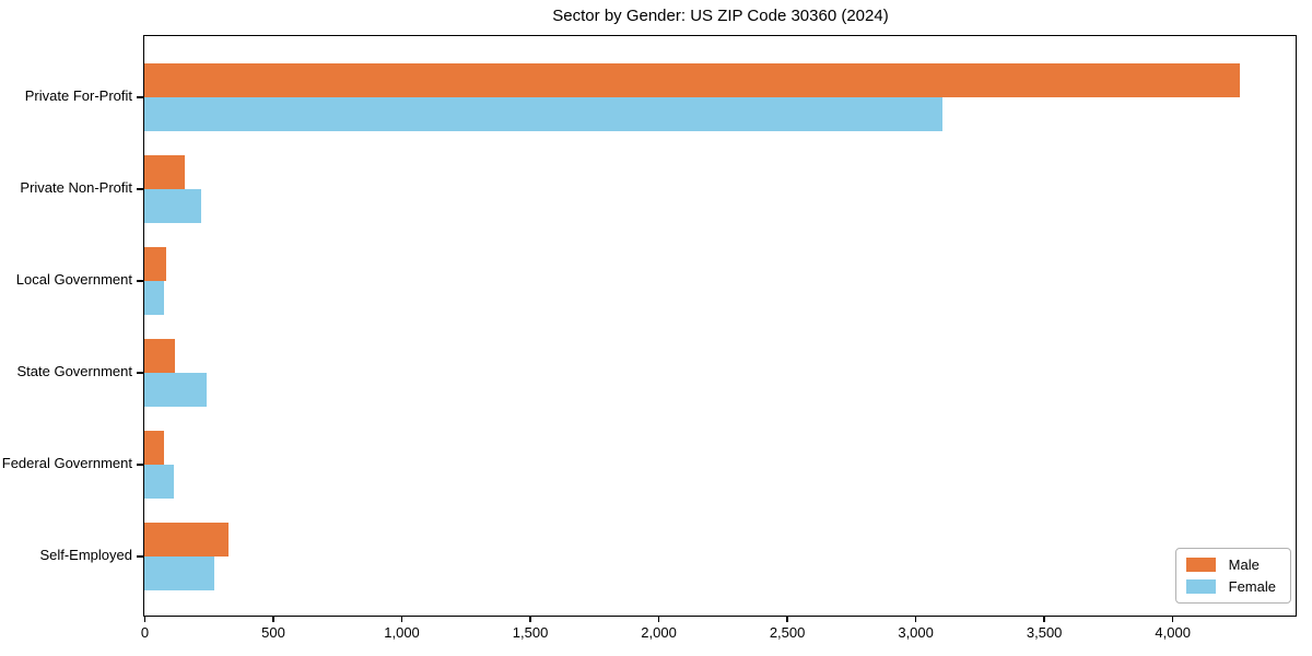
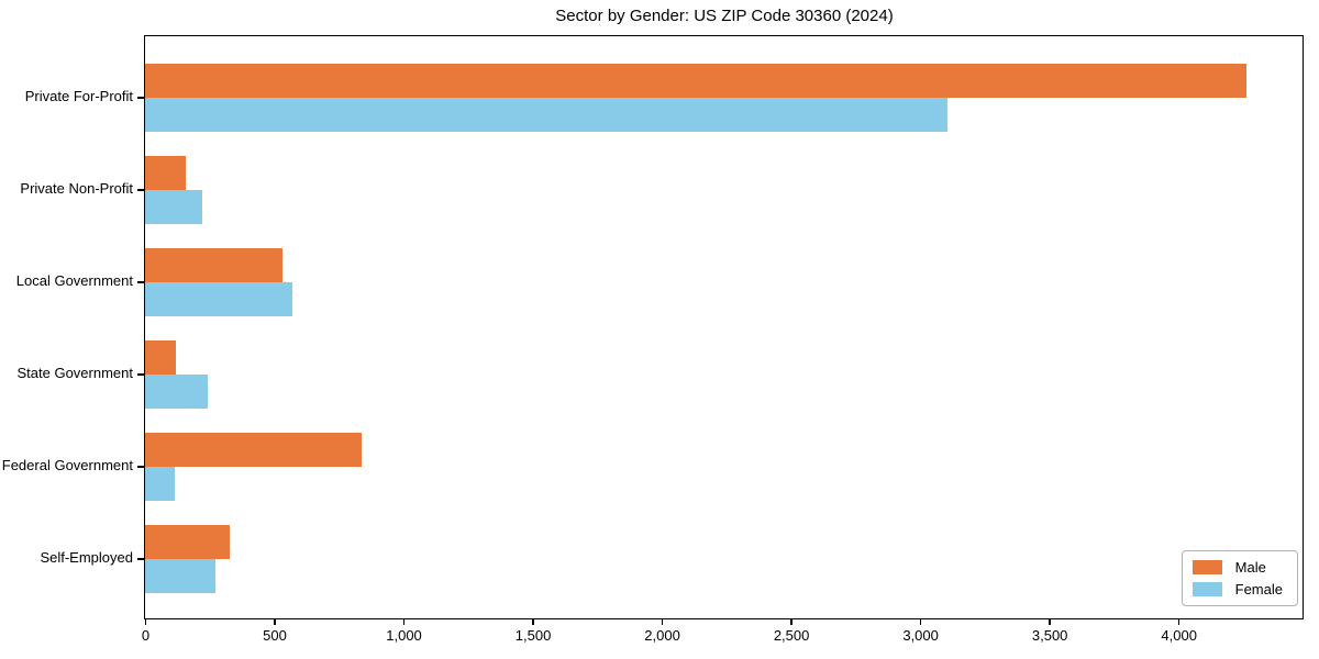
Male/Local Government: 80 -> 530
Female/Local Government: 80 -> 570
Male/Federal Government: 80 -> 840
